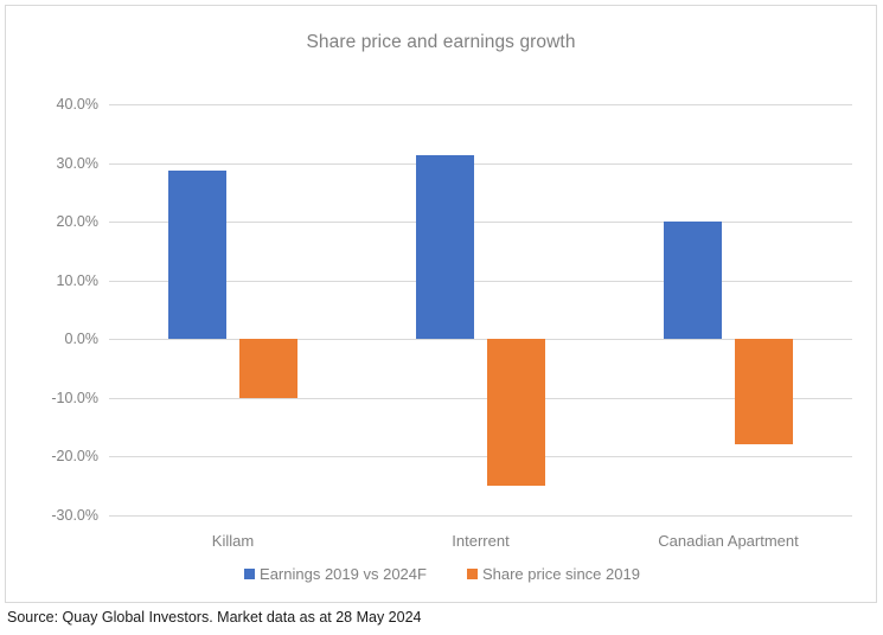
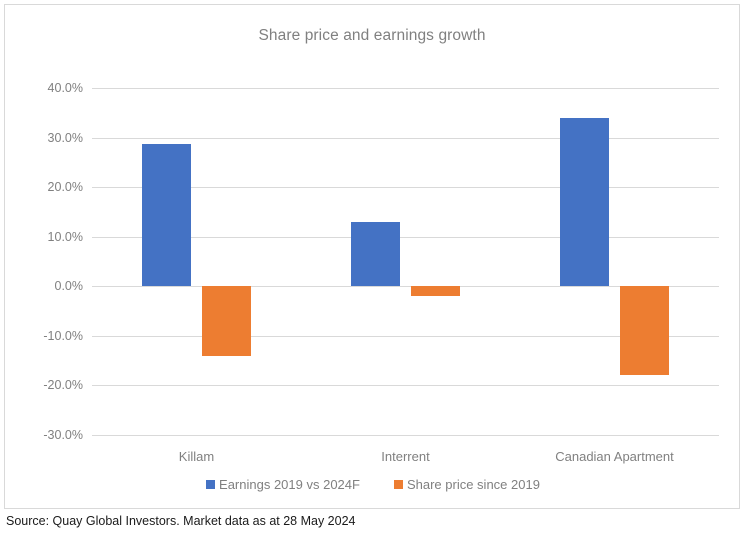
Share price since 2019/Killam: -10% -> -14%
Earnings 2019 vs 2024F/Interrent: 31% -> 13%
Share price since 2019/Interrent: -25% -> -2%
Earnings 2019 vs 2024F/Canadian Apartment: 20% -> 34%
